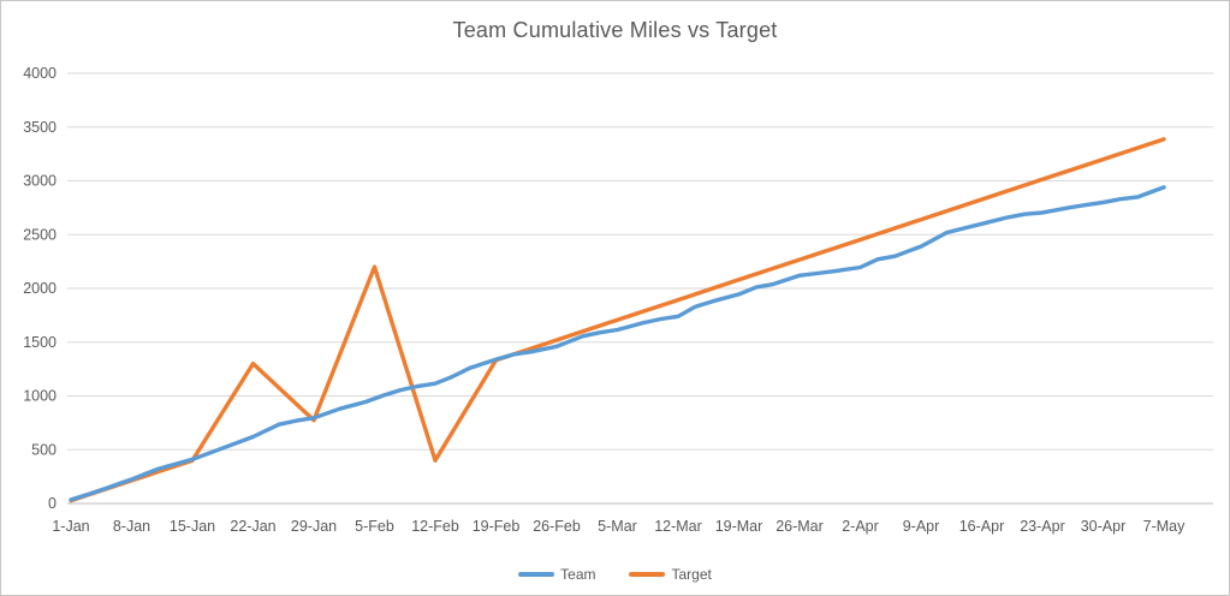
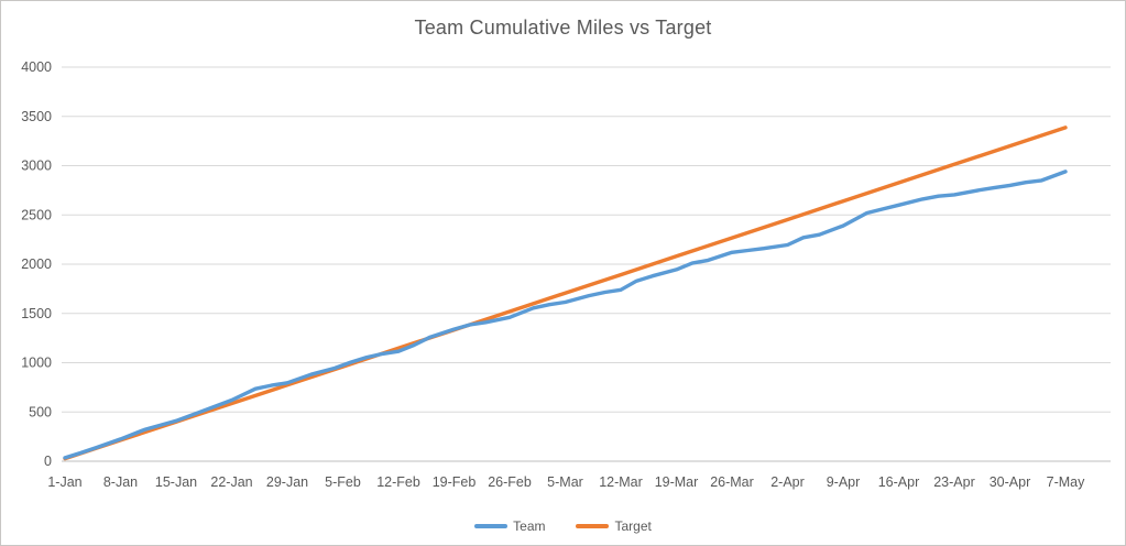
Target/22-Jan: 1300 -> 600
Target/5-Feb: 2200 -> 1000
Target/12-Feb: 400 -> 1100
